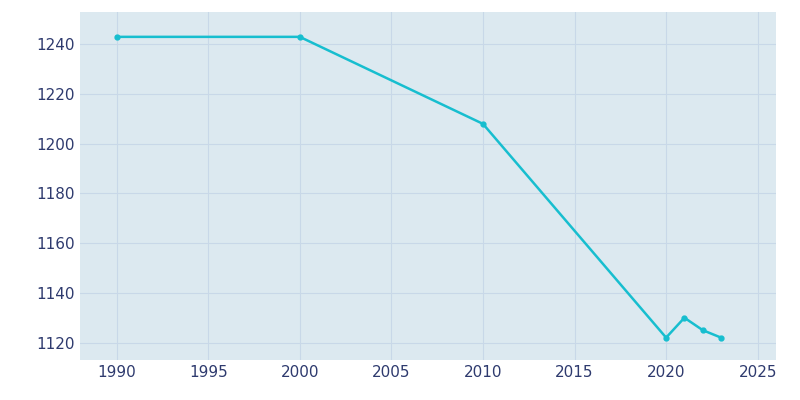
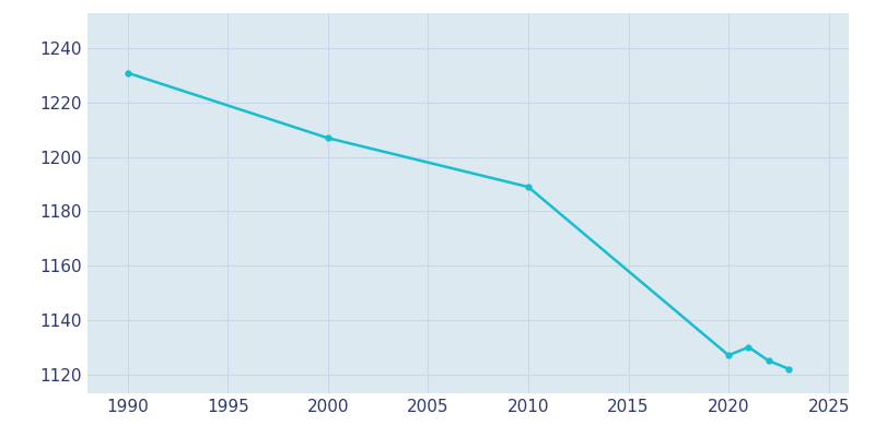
1990: 1243 -> 1231
2000: 1243 -> 1207
2010: 1208 -> 1189
2020: 1122 -> 1127
